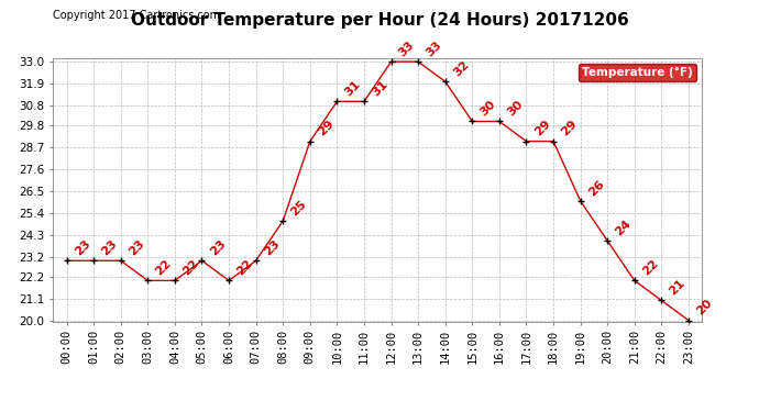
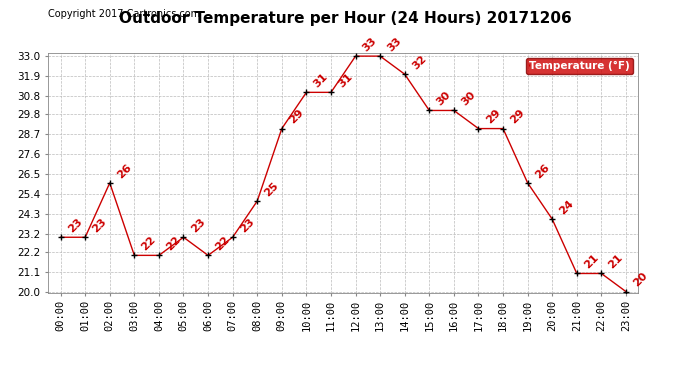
02:00: 23 -> 26
21:00: 22 -> 21
